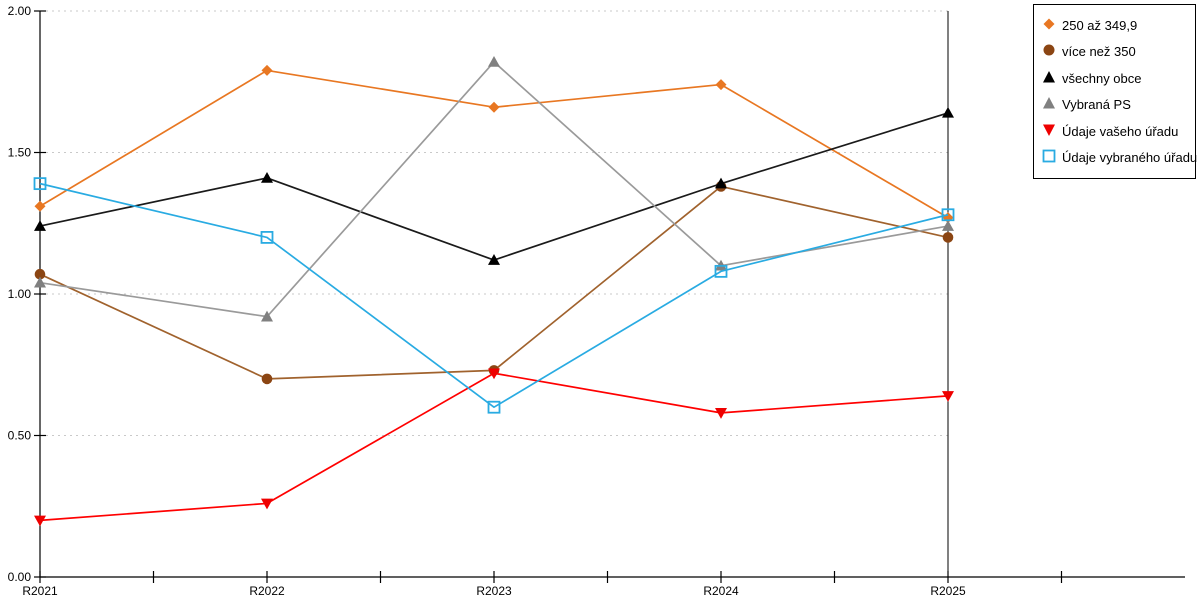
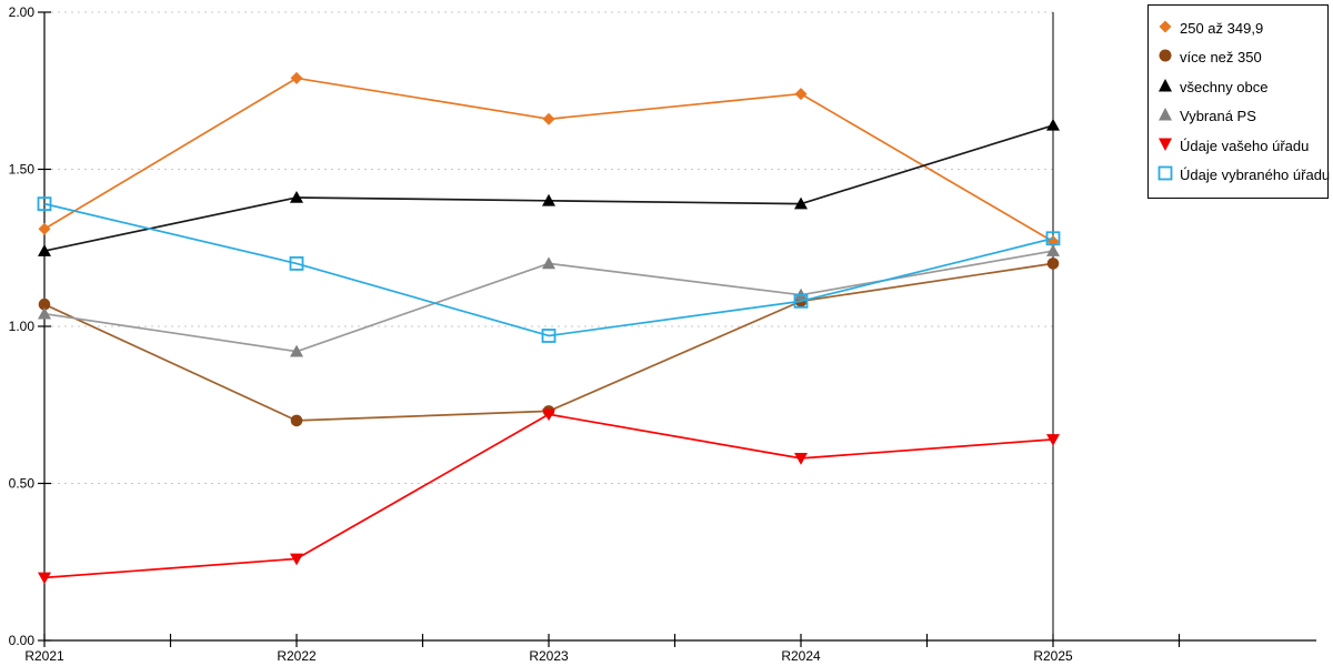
všechny obce/R2023: 1.12 -> 1.40
Vybraná PS/R2023: 1.82 -> 1.20
Údaje vybraného úřadu/R2023: 0.60 -> 0.97
více než 350/R2024: 1.38 -> 1.08
